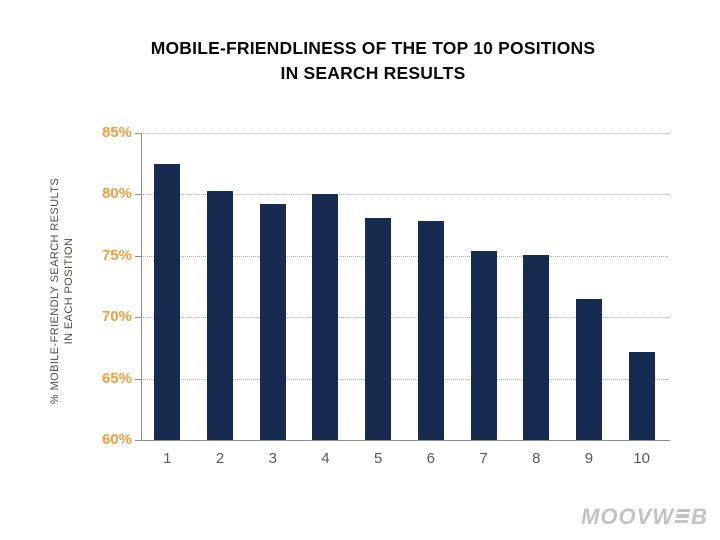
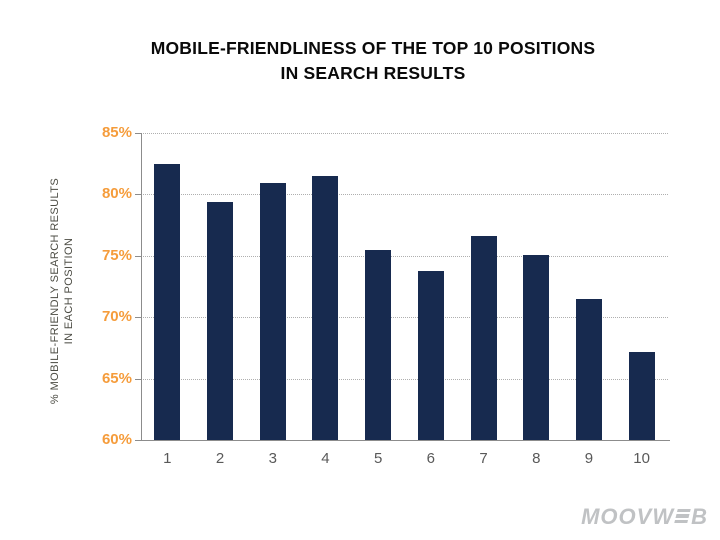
2: 80.3% -> 79.4%
3: 79.2% -> 80.9%
4: 80.0% -> 81.5%
5: 78.1% -> 75.5%
6: 77.8% -> 73.8%
7: 75.4% -> 76.6%
